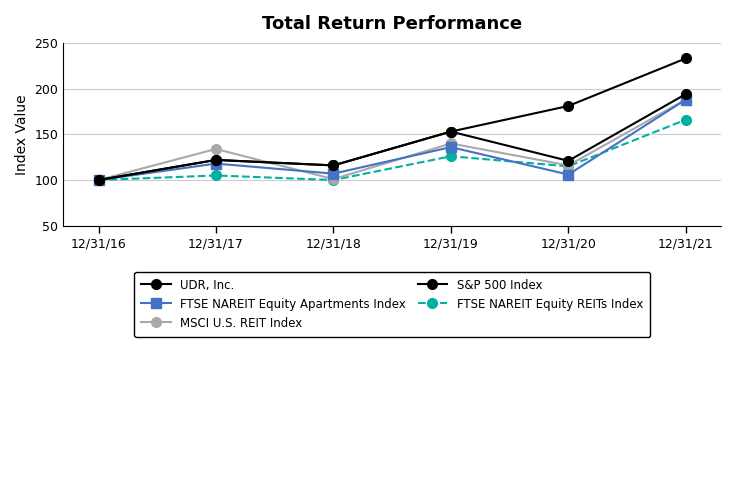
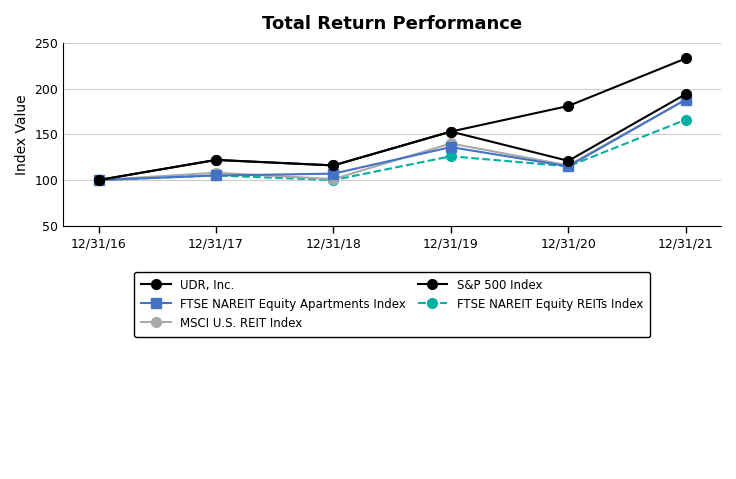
FTSE NAREIT Equity Apartments Index/12/31/17: 118 -> 105
MSCI U.S. REIT Index/12/31/17: 134 -> 108
FTSE NAREIT Equity Apartments Index/12/31/20: 106 -> 115
